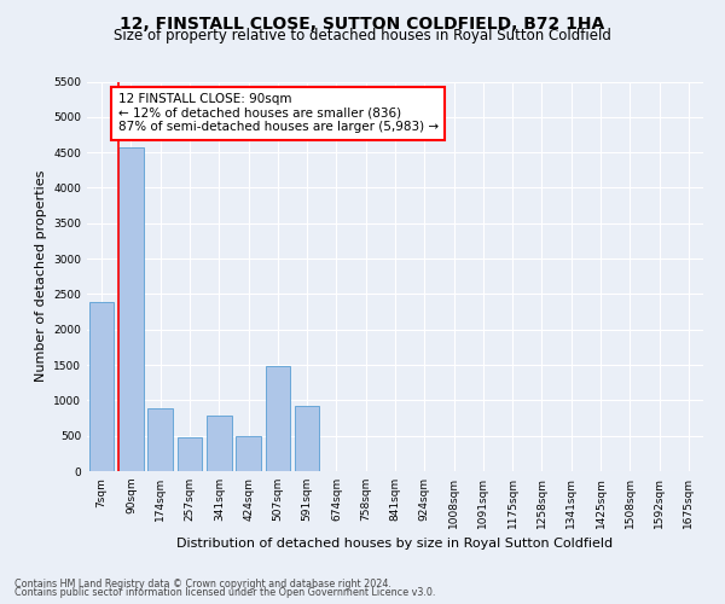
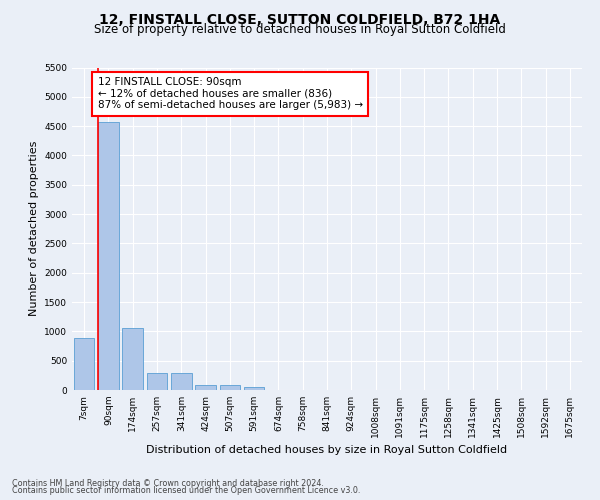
7sqm: 2380 -> 880
174sqm: 880 -> 1060
257sqm: 480 -> 290
341sqm: 780 -> 290
424sqm: 500 -> 80
507sqm: 1480 -> 80
591sqm: 920 -> 60
